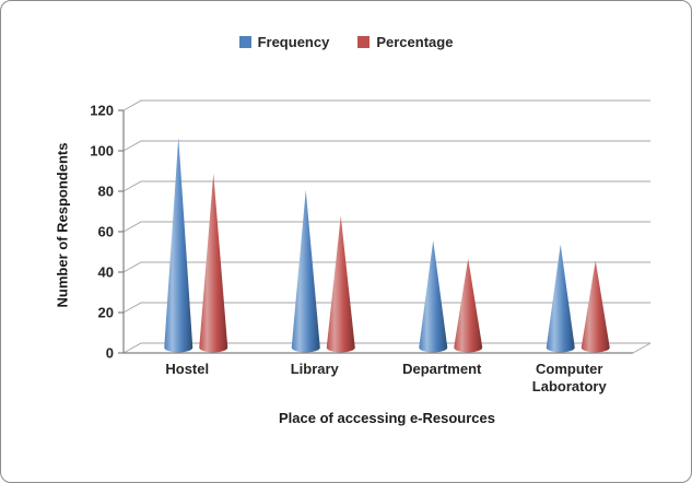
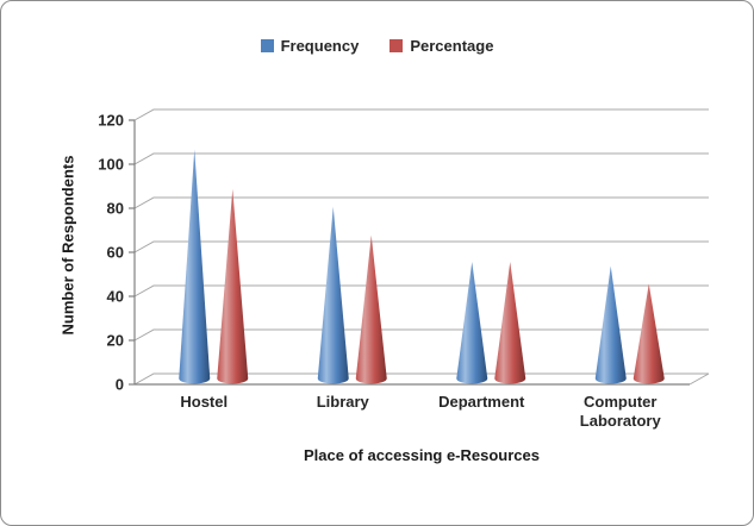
Percentage/Department: 44 -> 53
